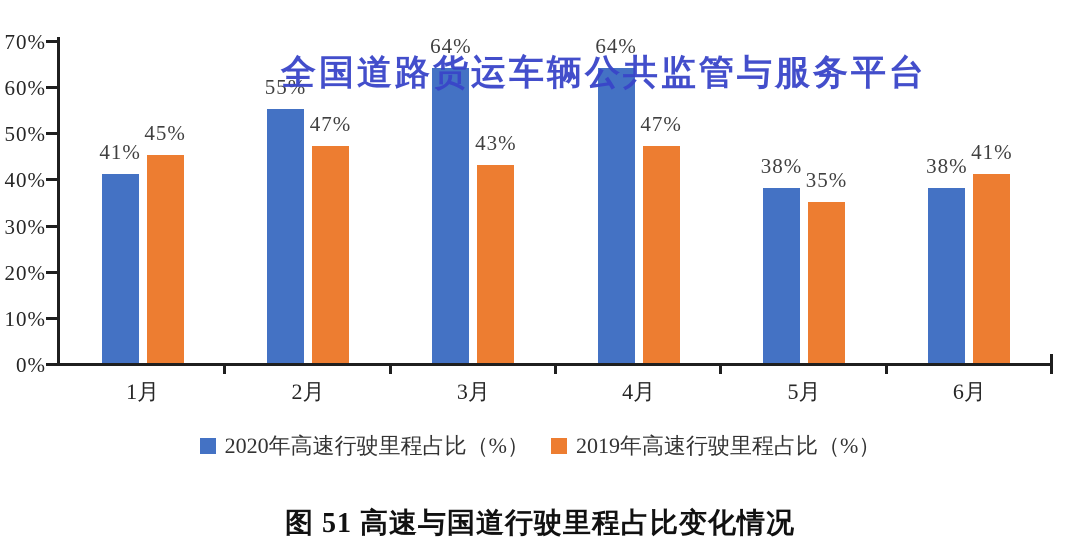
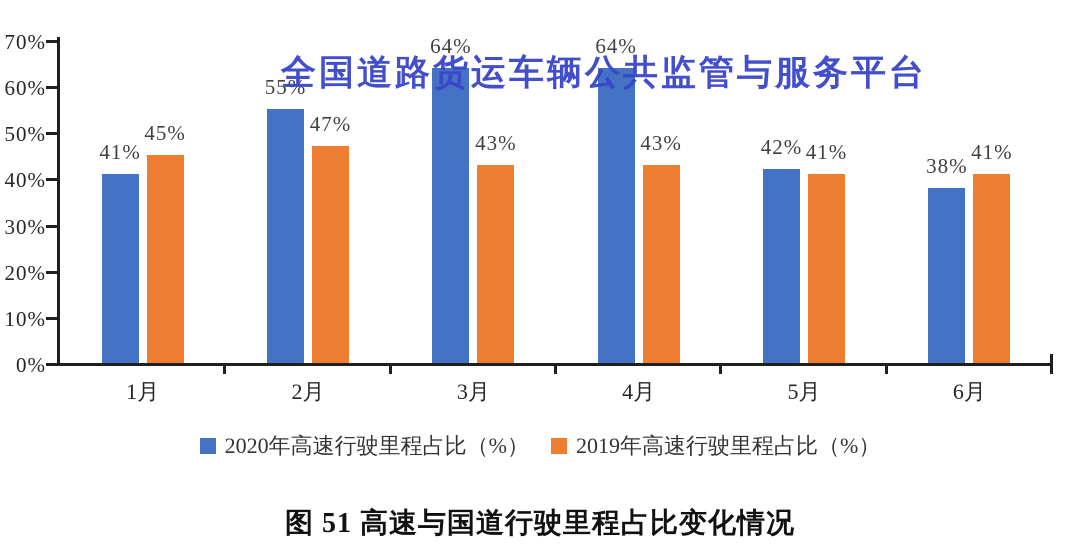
2019年高速行驶里程占比（%）/4月: 47% -> 43%
2020年高速行驶里程占比（%）/5月: 38% -> 42%
2019年高速行驶里程占比（%）/5月: 35% -> 41%
